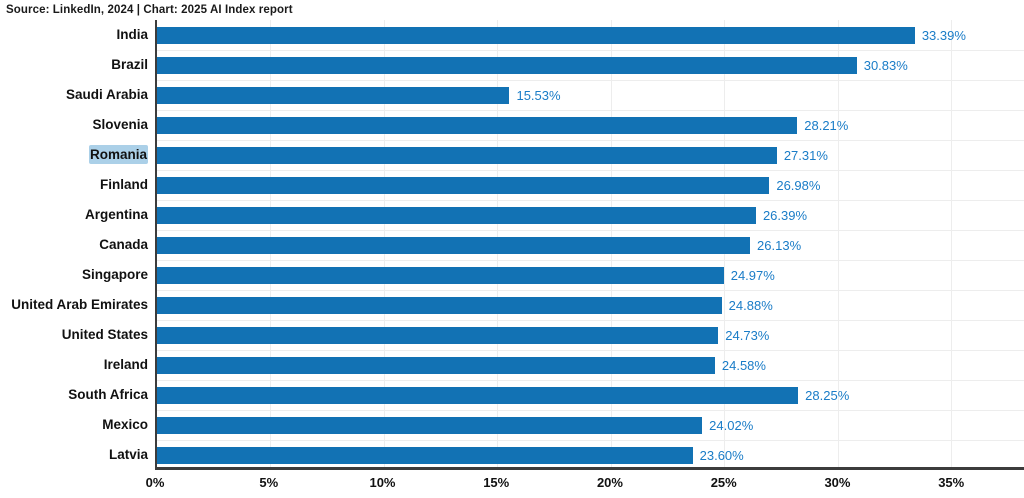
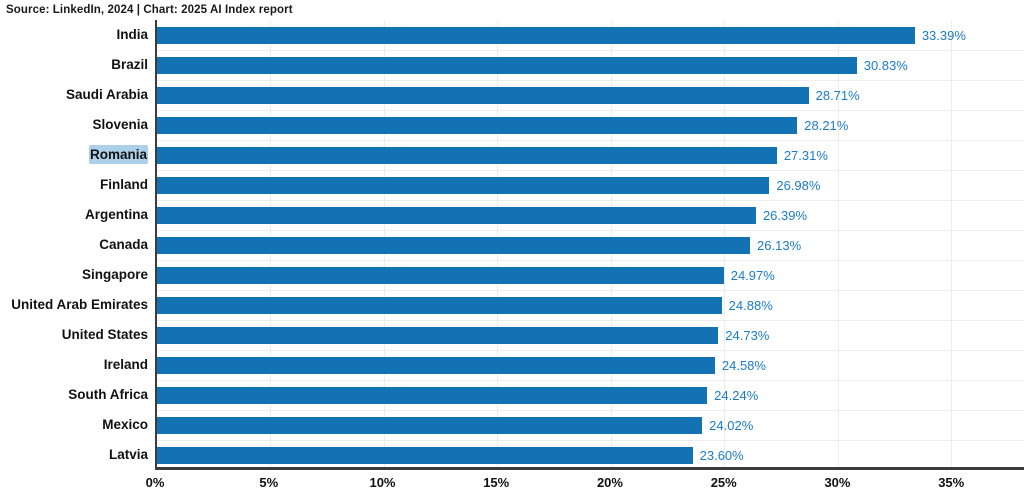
Saudi Arabia: 15.53% -> 28.71%
South Africa: 28.25% -> 24.24%
